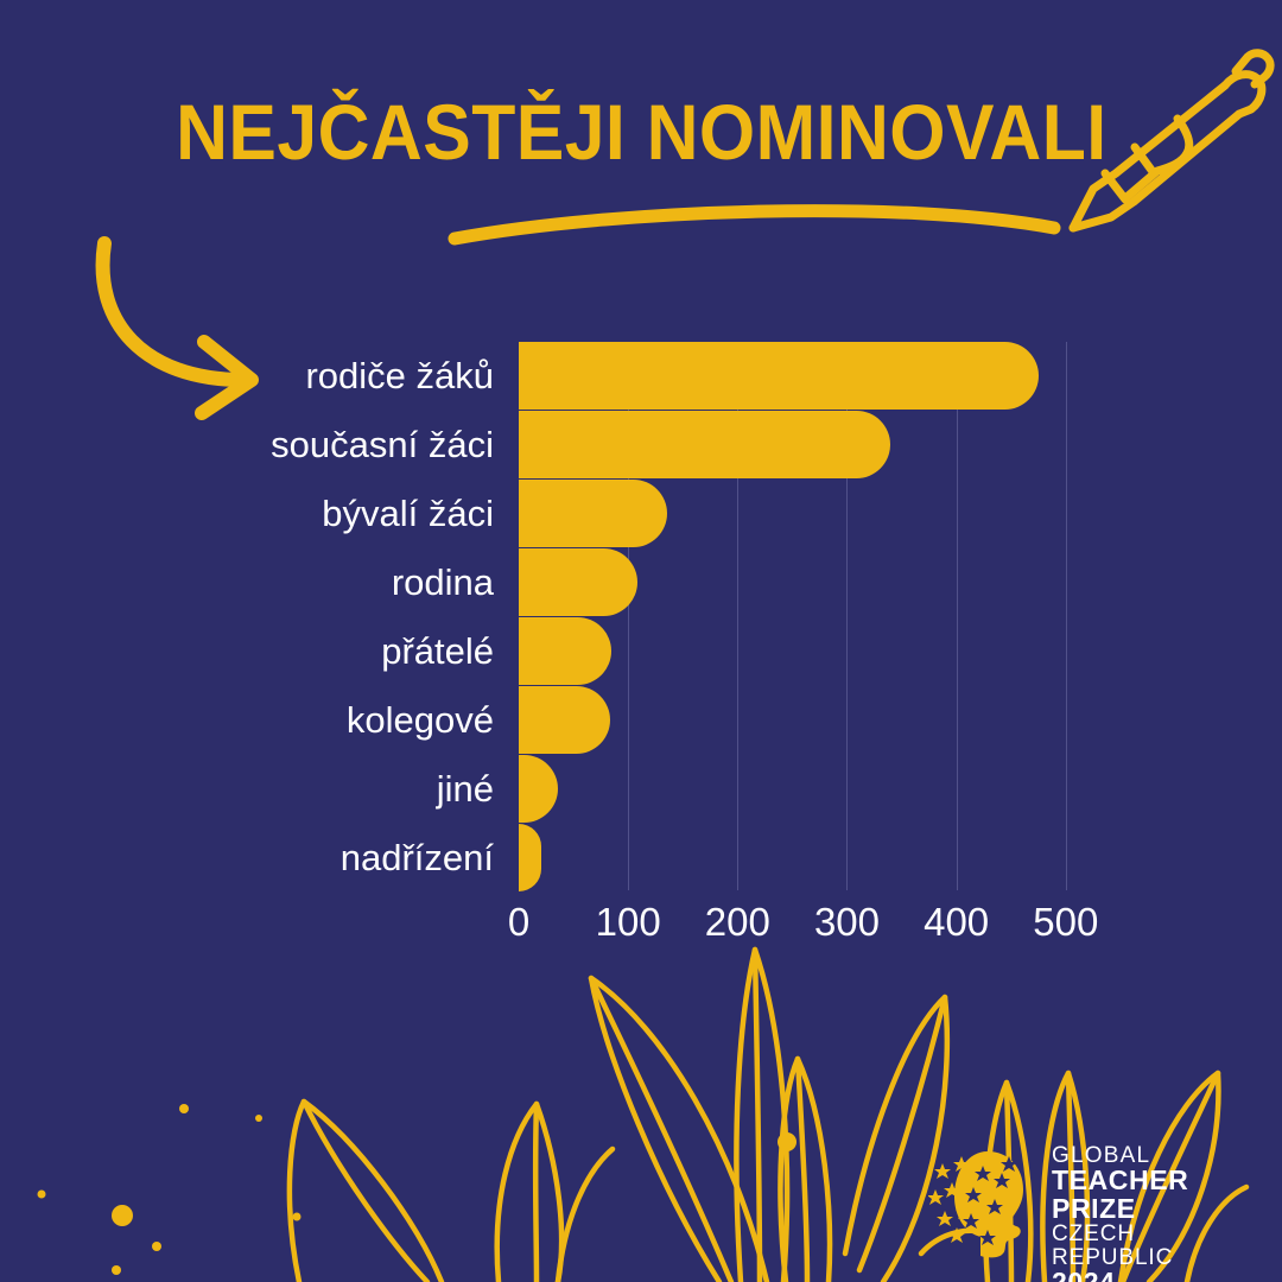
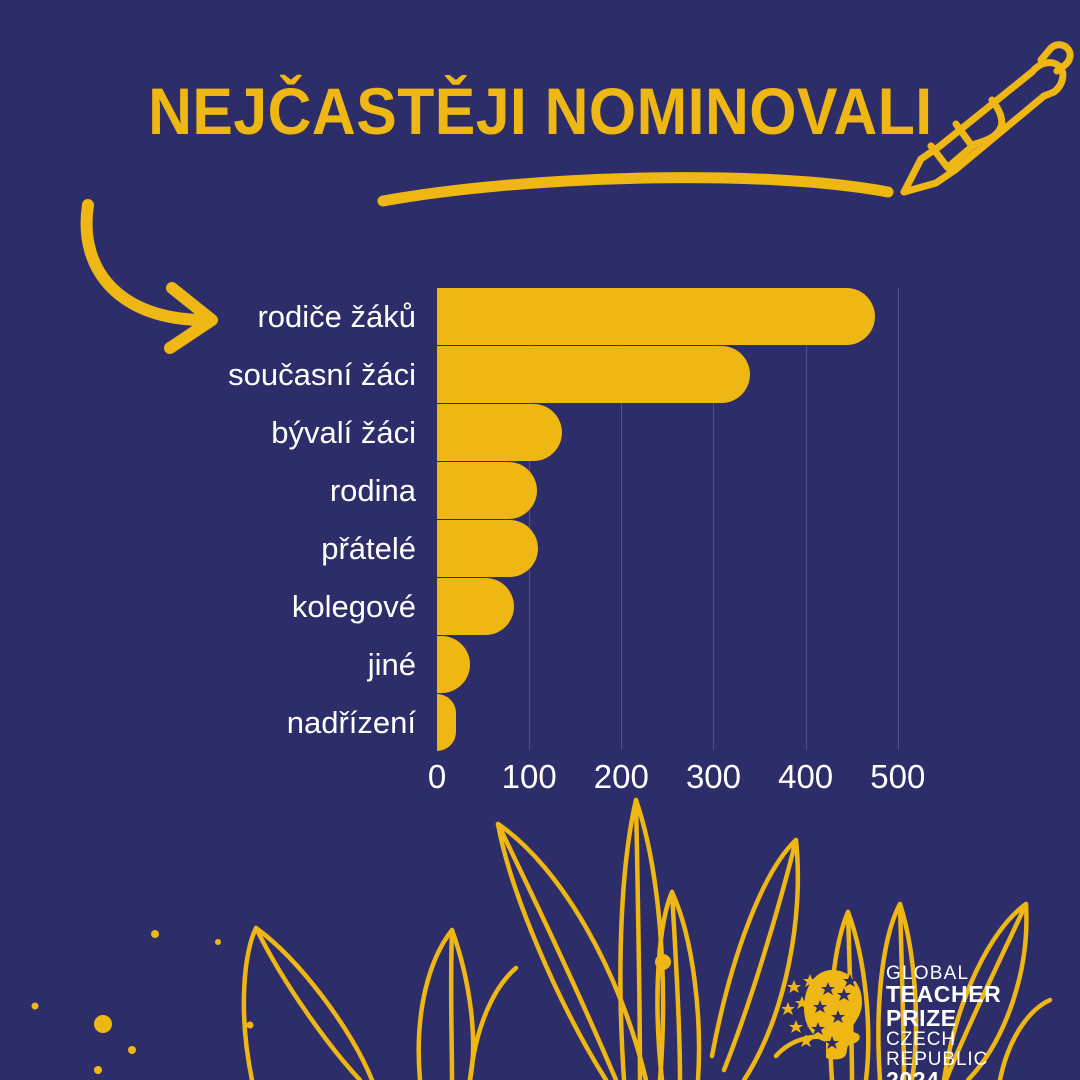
přátelé: 80 -> 110
